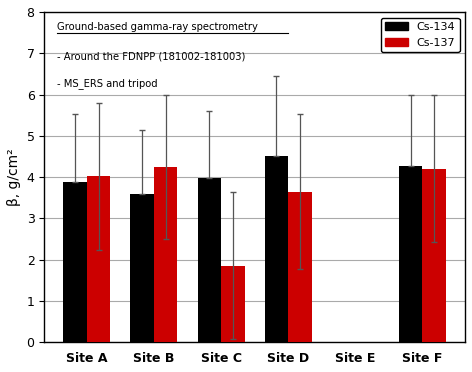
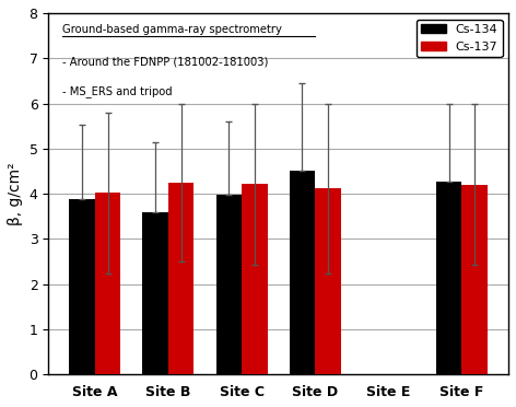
Cs-137/Site C: 1.85 -> 4.22
Cs-137/Site D: 3.65 -> 4.12
